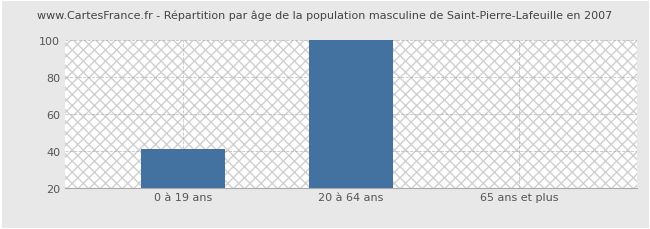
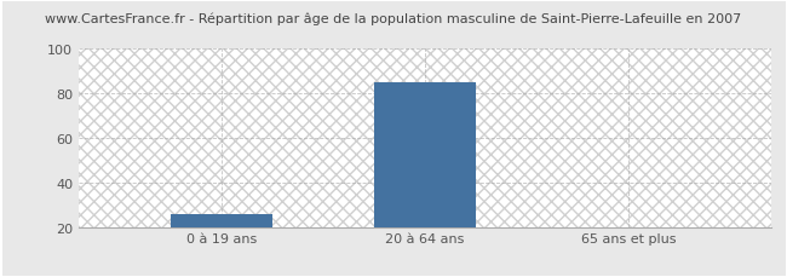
0 à 19 ans: 41 -> 26
20 à 64 ans: 100 -> 85
